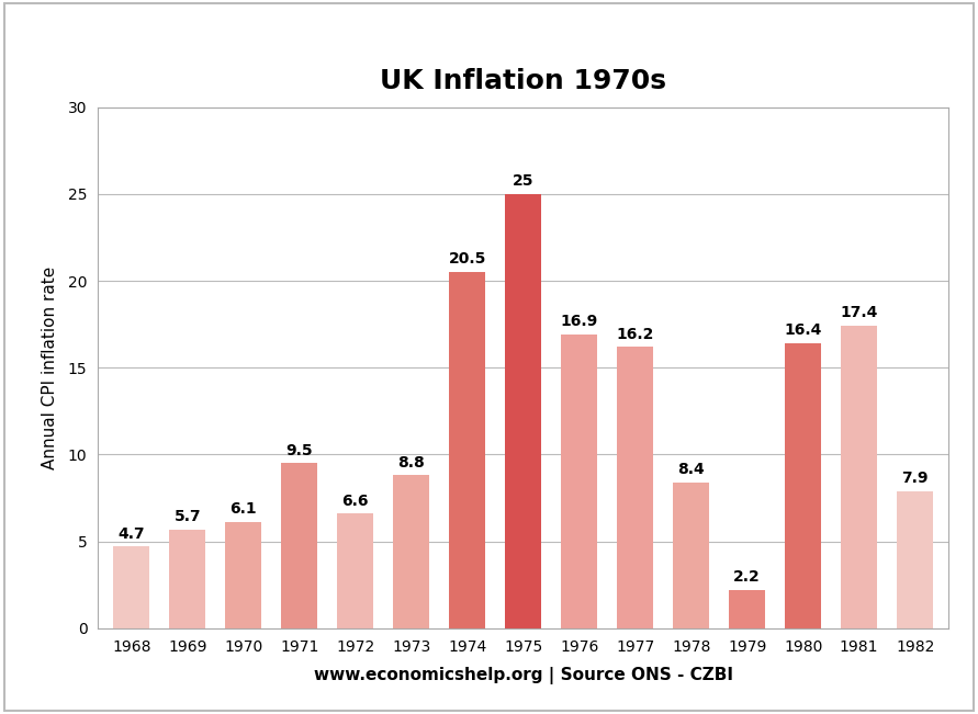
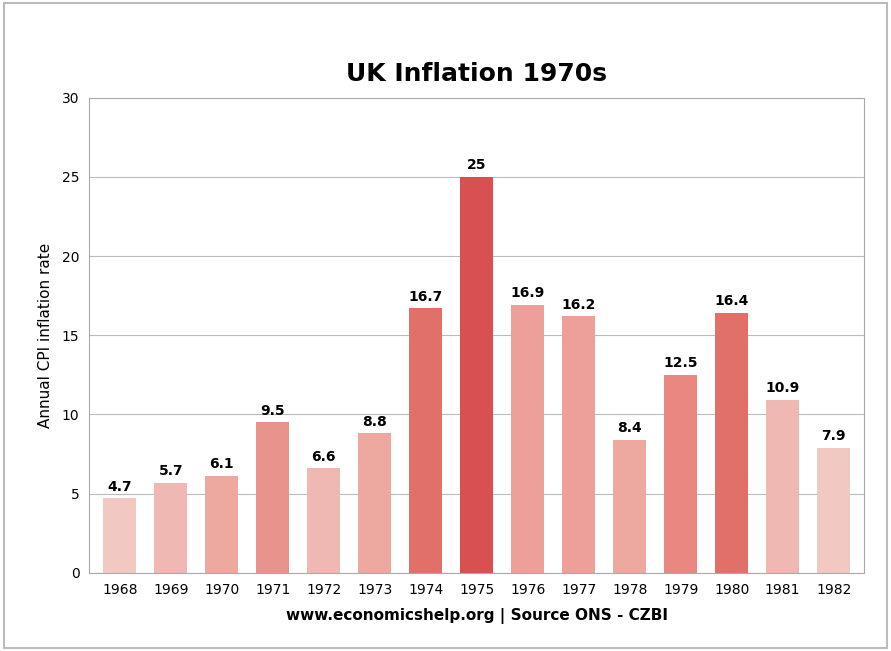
1974: 20.5 -> 16.7
1979: 2.2 -> 12.5
1981: 17.4 -> 10.9
